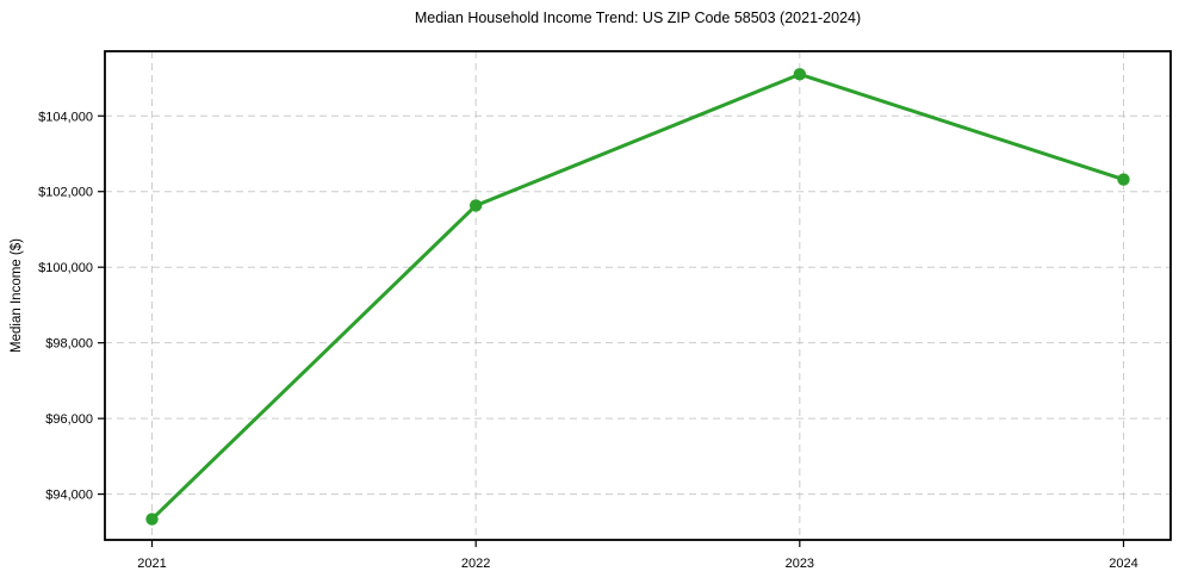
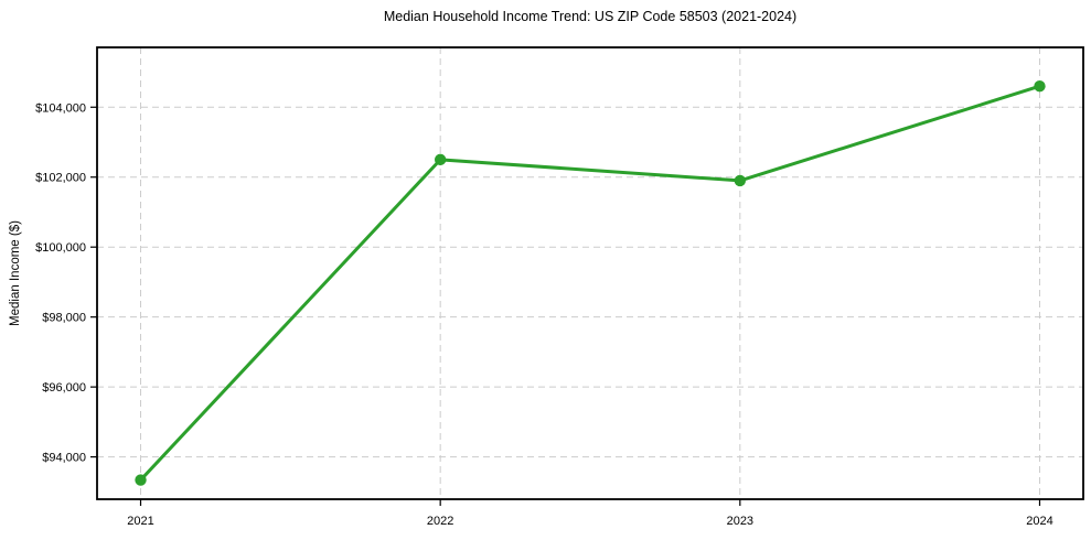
2022: $101600 -> $102500
2023: $105100 -> $101900
2024: $102300 -> $104600
